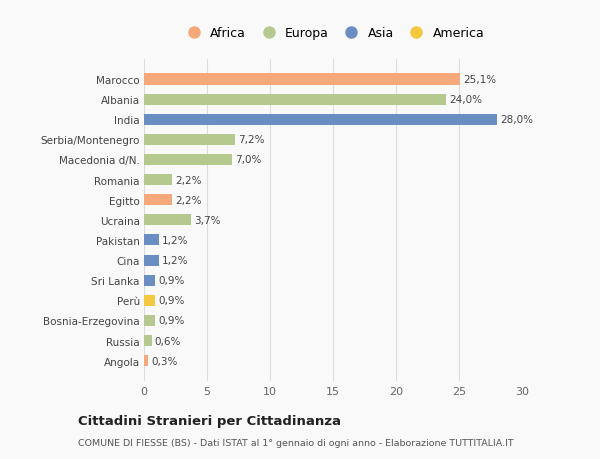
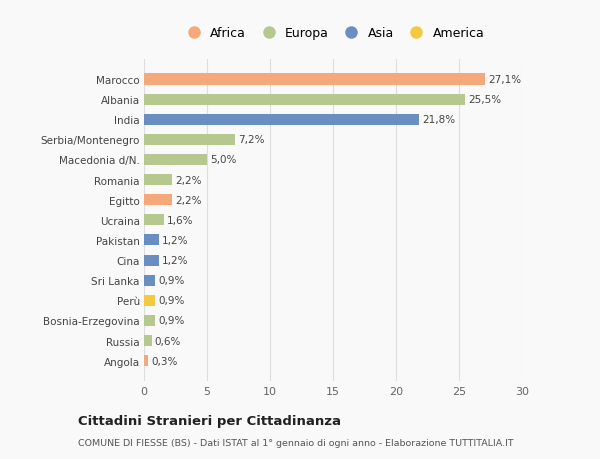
Marocco: 25,1% -> 27,1%
Albania: 24,0% -> 25,5%
India: 28,0% -> 21,8%
Macedonia d/N.: 7,0% -> 5,0%
Ucraina: 3,7% -> 1,6%
